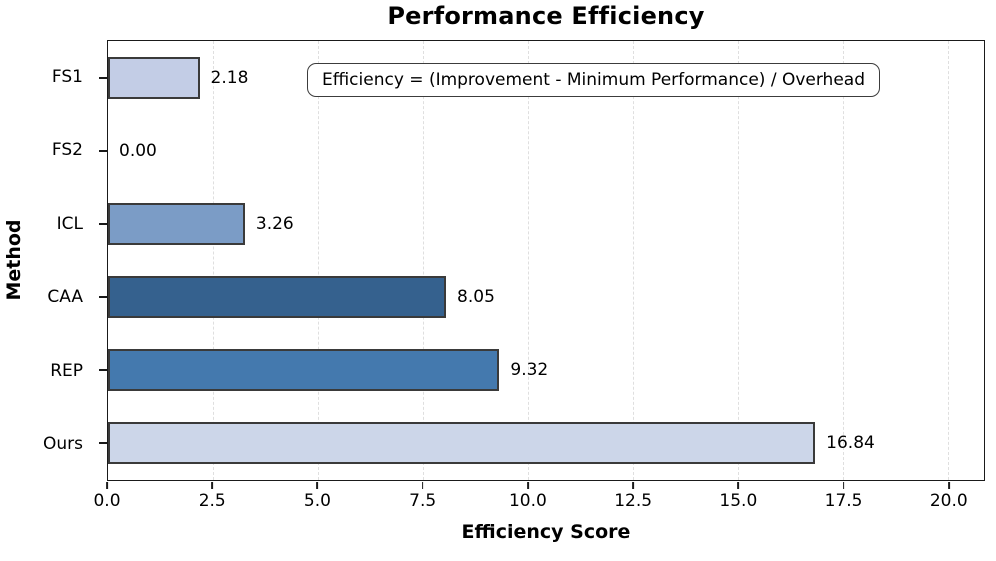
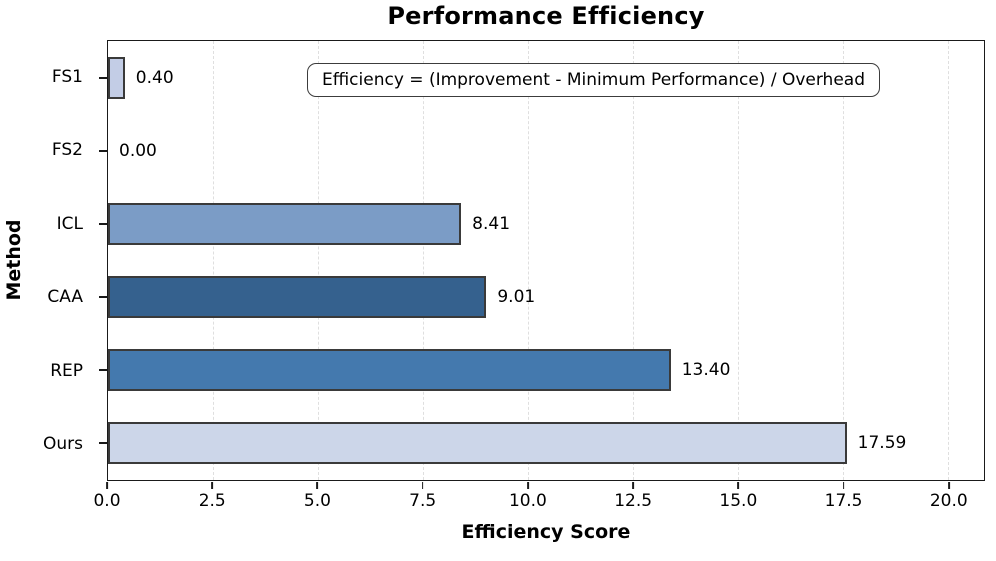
FS1: 2.18 -> 0.40
ICL: 3.26 -> 8.41
CAA: 8.05 -> 9.01
REP: 9.32 -> 13.40
Ours: 16.84 -> 17.59
